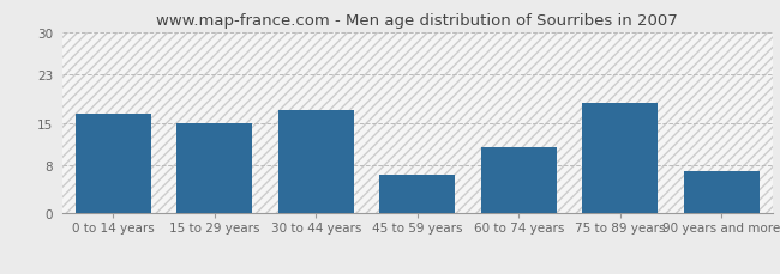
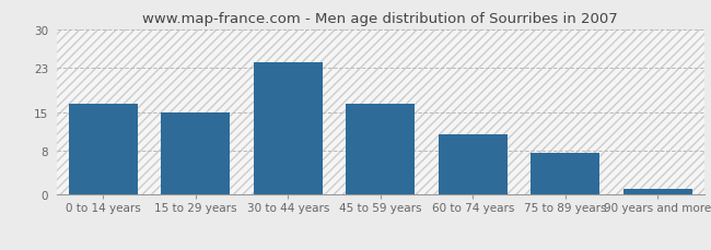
30 to 44 years: 17.0 -> 24.0
45 to 59 years: 6.4 -> 16.5
75 to 89 years: 18.2 -> 7.5
90 years and more: 7.0 -> 1.0
